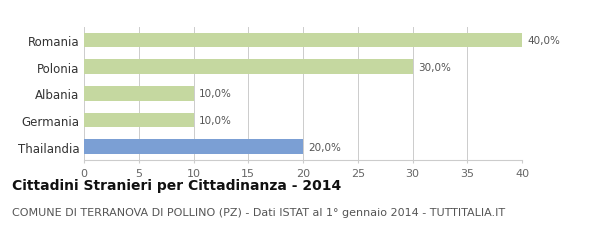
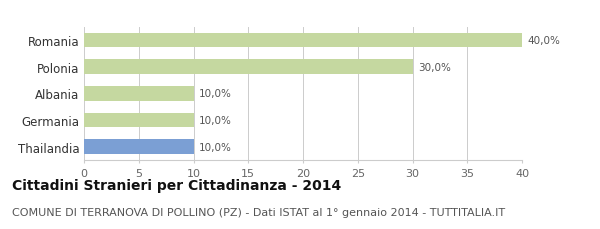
Thailandia: 20,0% -> 10,0%
